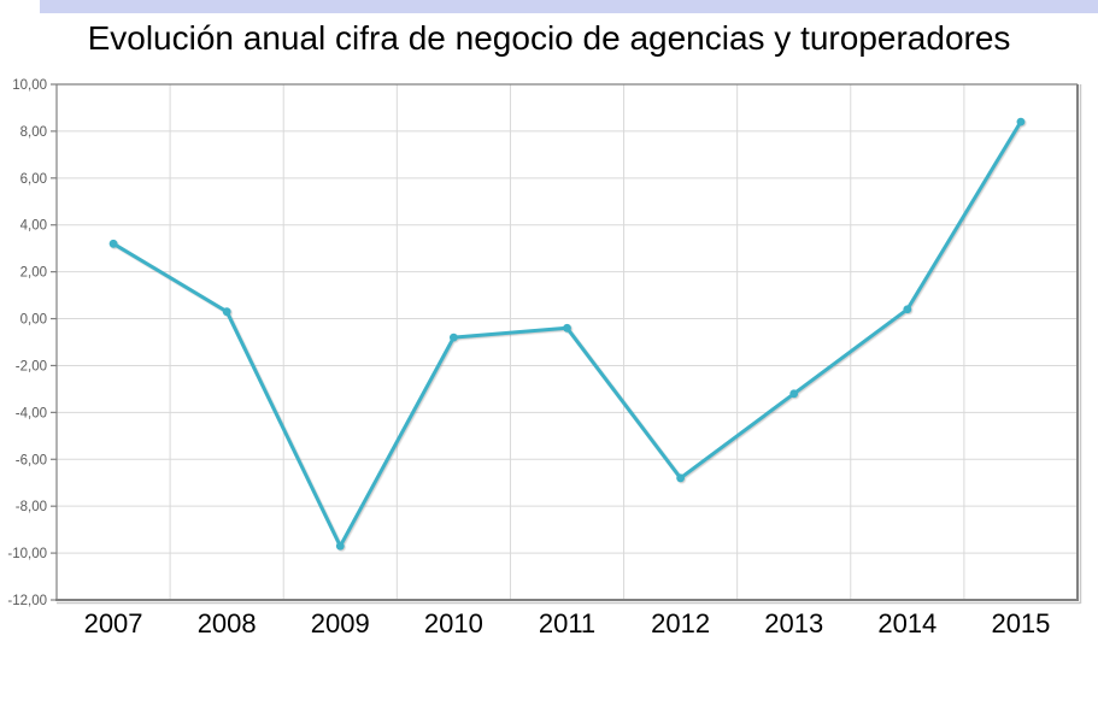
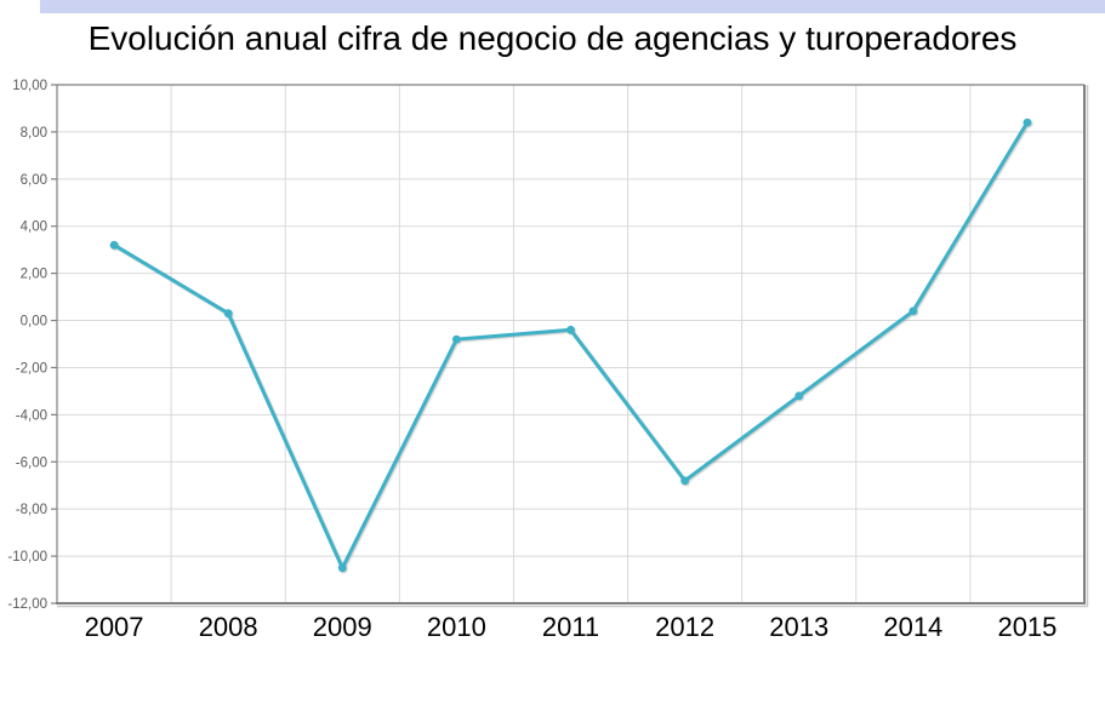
2009: -9,7 -> -10,5
